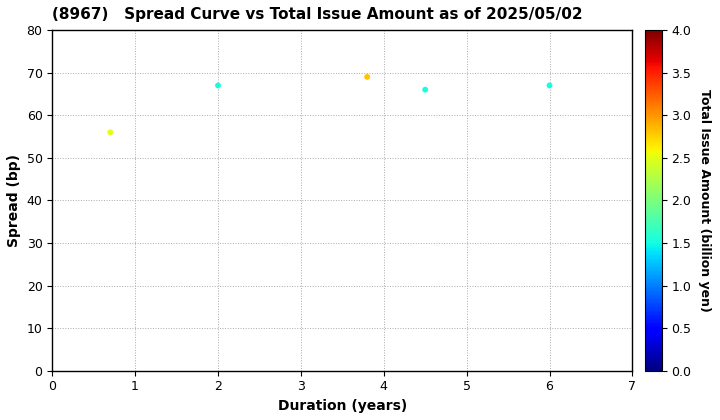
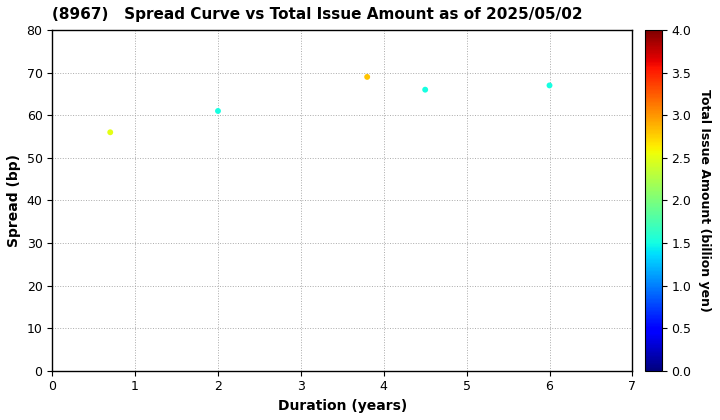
2: 67 -> 61
